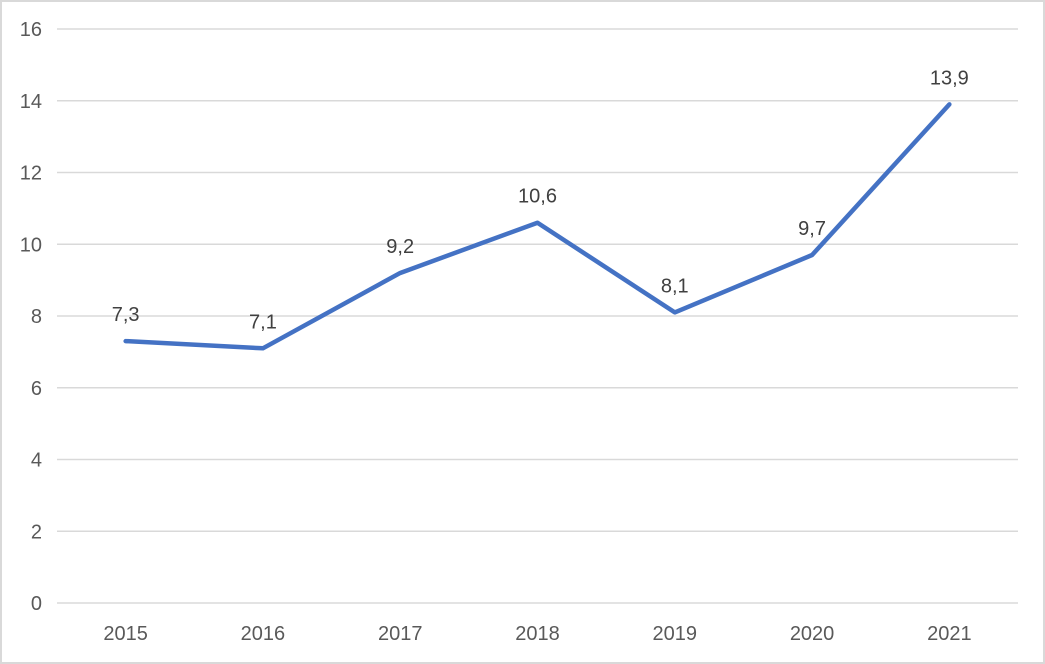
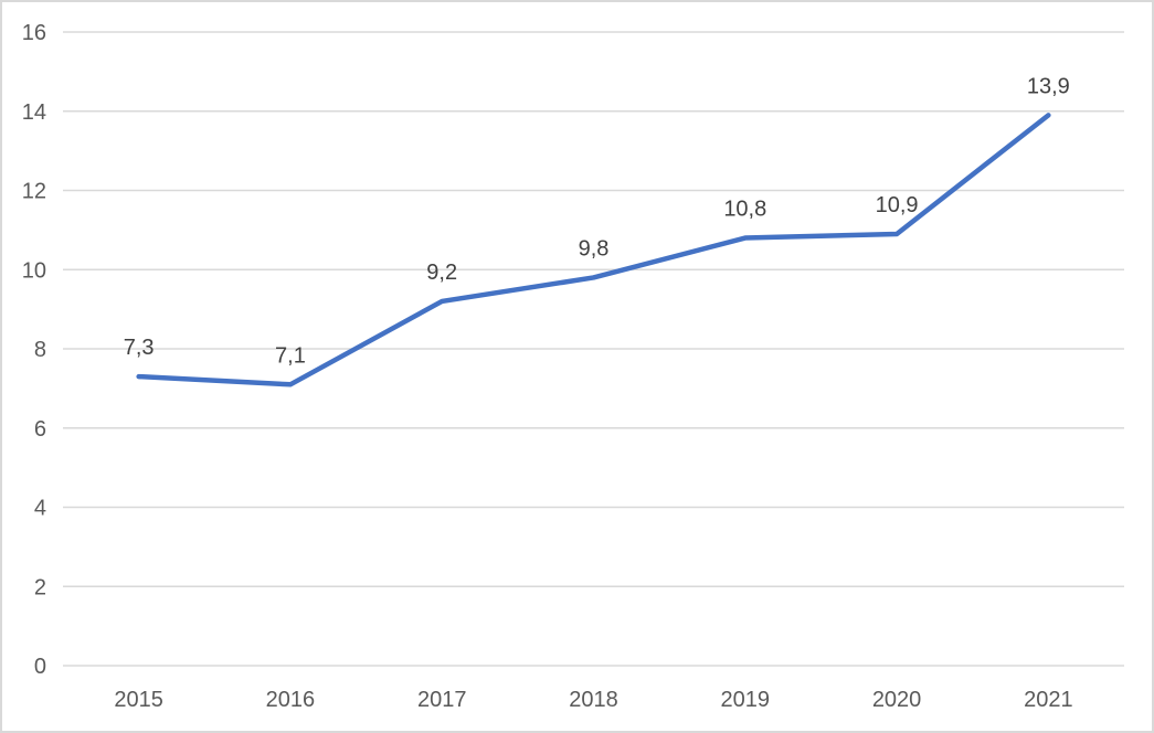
2018: 10,6 -> 9,8
2019: 8,1 -> 10,8
2020: 9,7 -> 10,9
